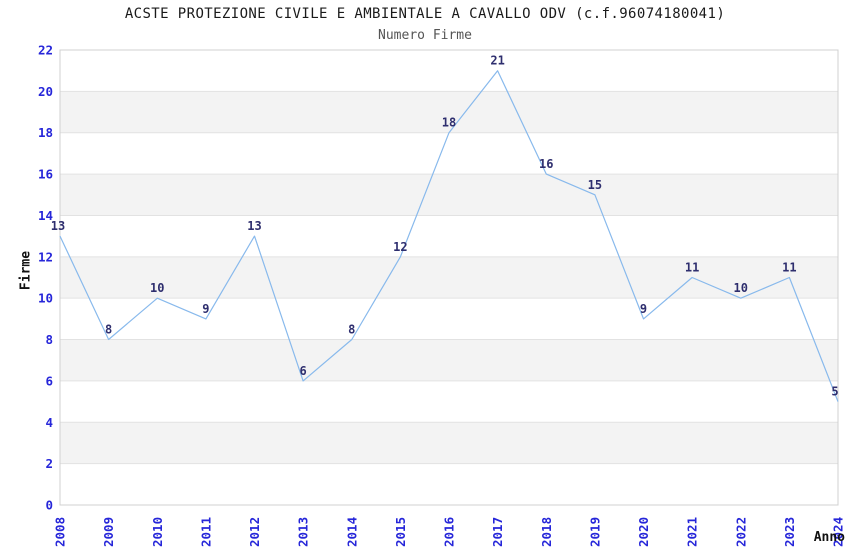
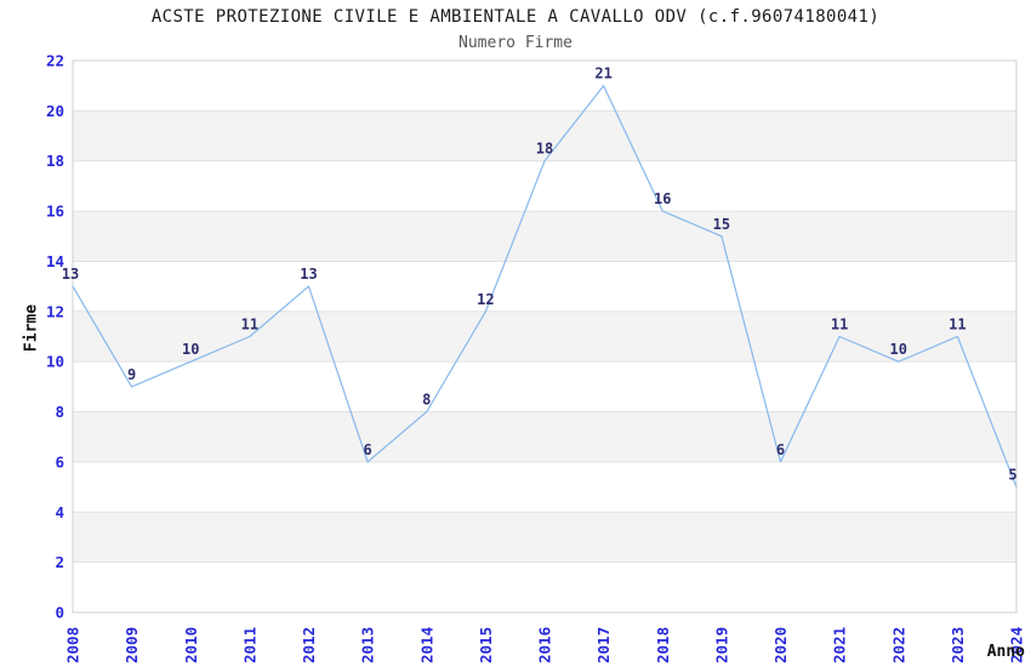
2009: 8 -> 9
2011: 9 -> 11
2020: 9 -> 6
